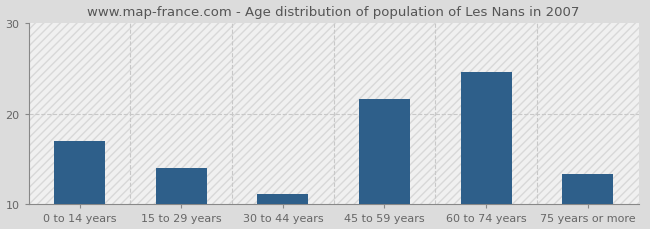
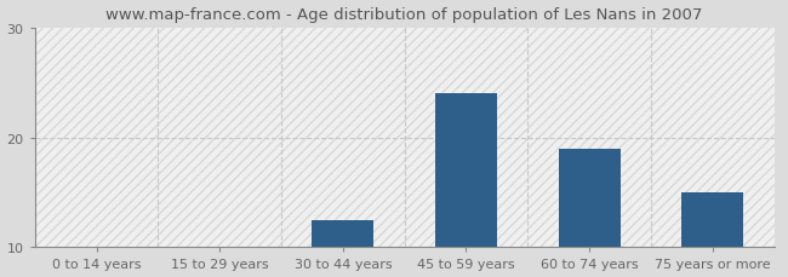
0 to 14 years: 17.0 -> 10.1
15 to 29 years: 14.0 -> 10.1
30 to 44 years: 11.2 -> 12.5
45 to 59 years: 21.6 -> 24.0
60 to 74 years: 24.6 -> 19.0
75 years or more: 13.4 -> 15.0
